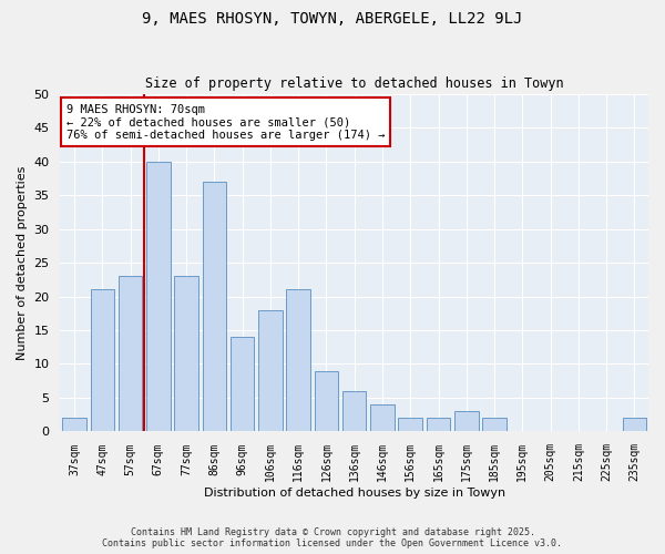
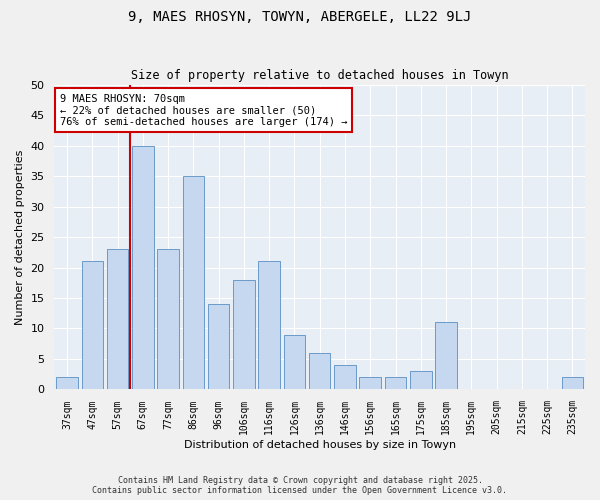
86sqm: 37 -> 35
185sqm: 2 -> 11
